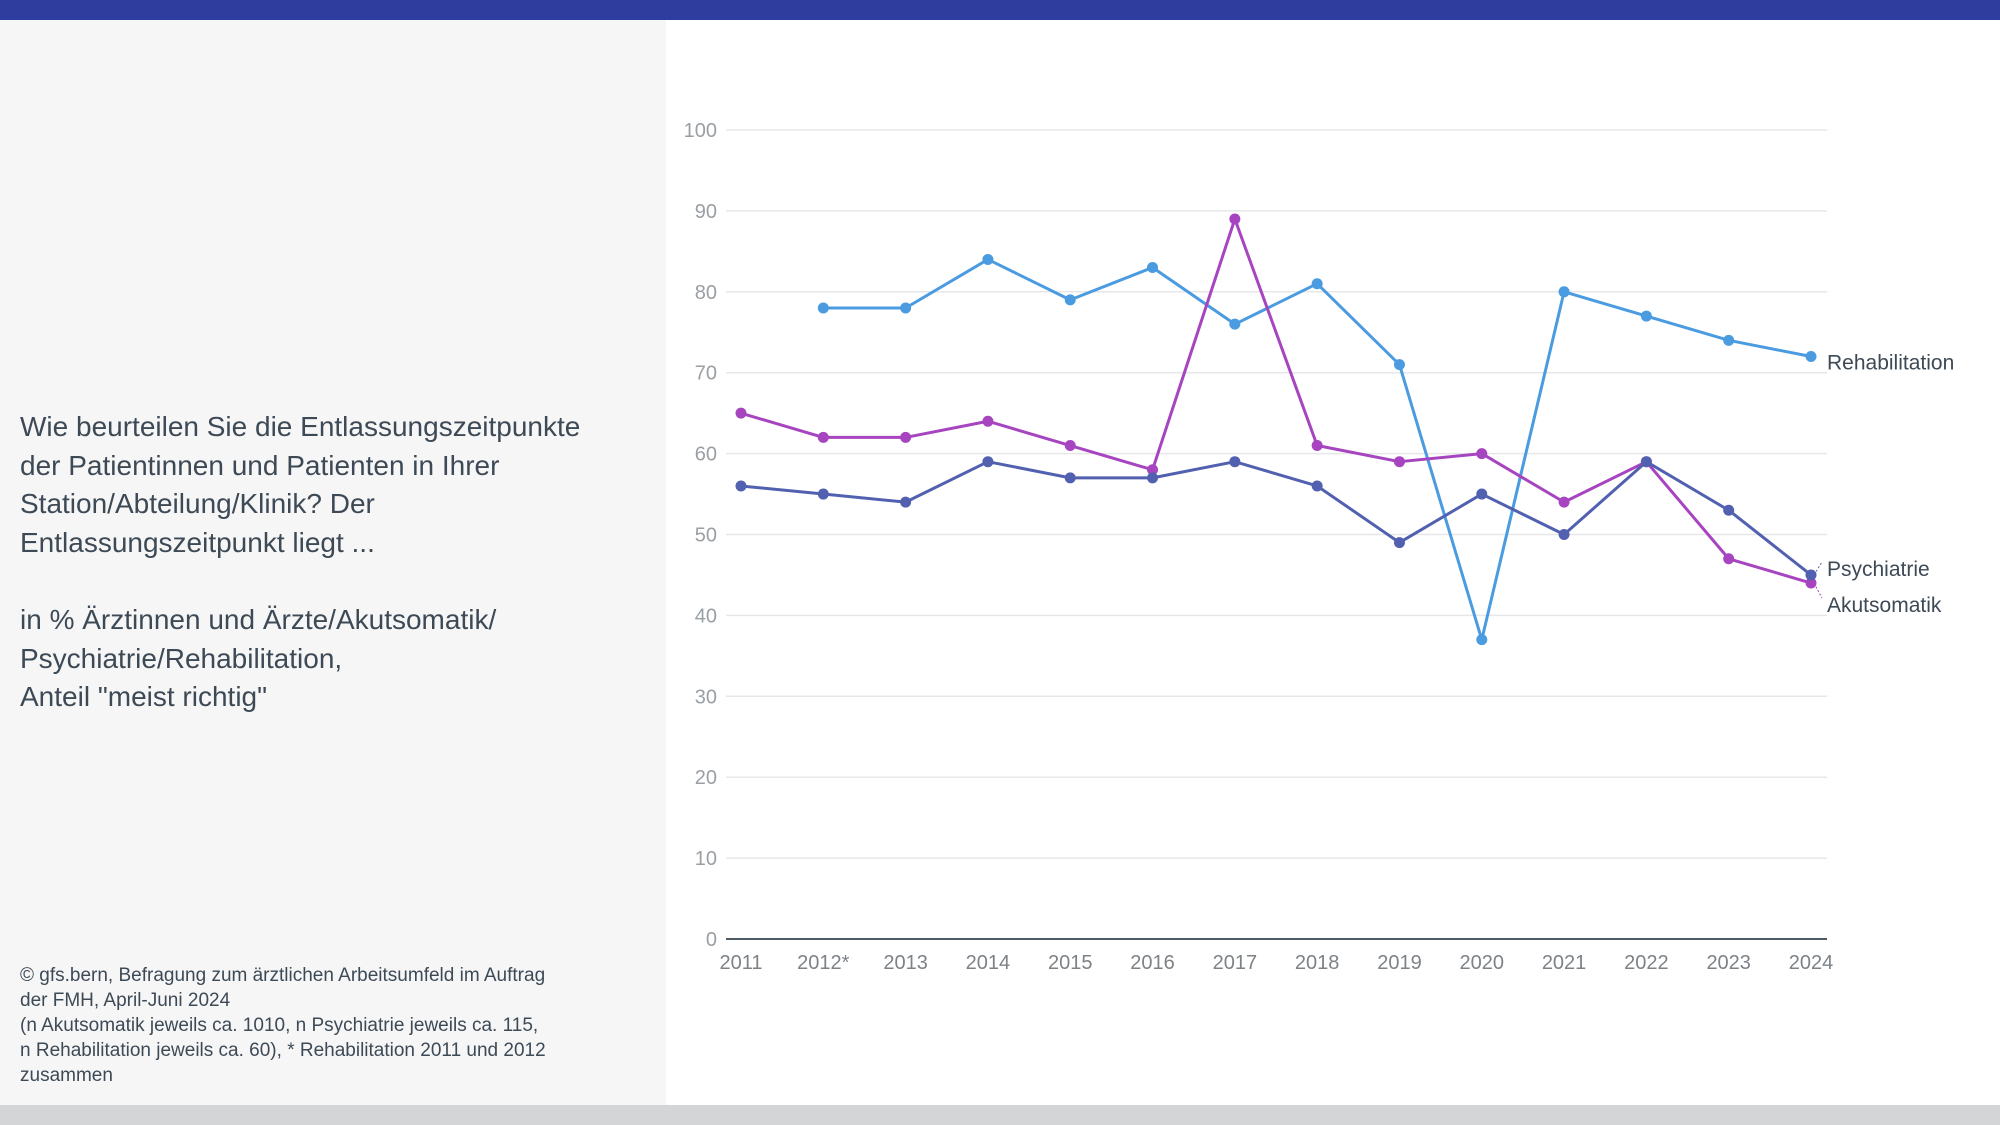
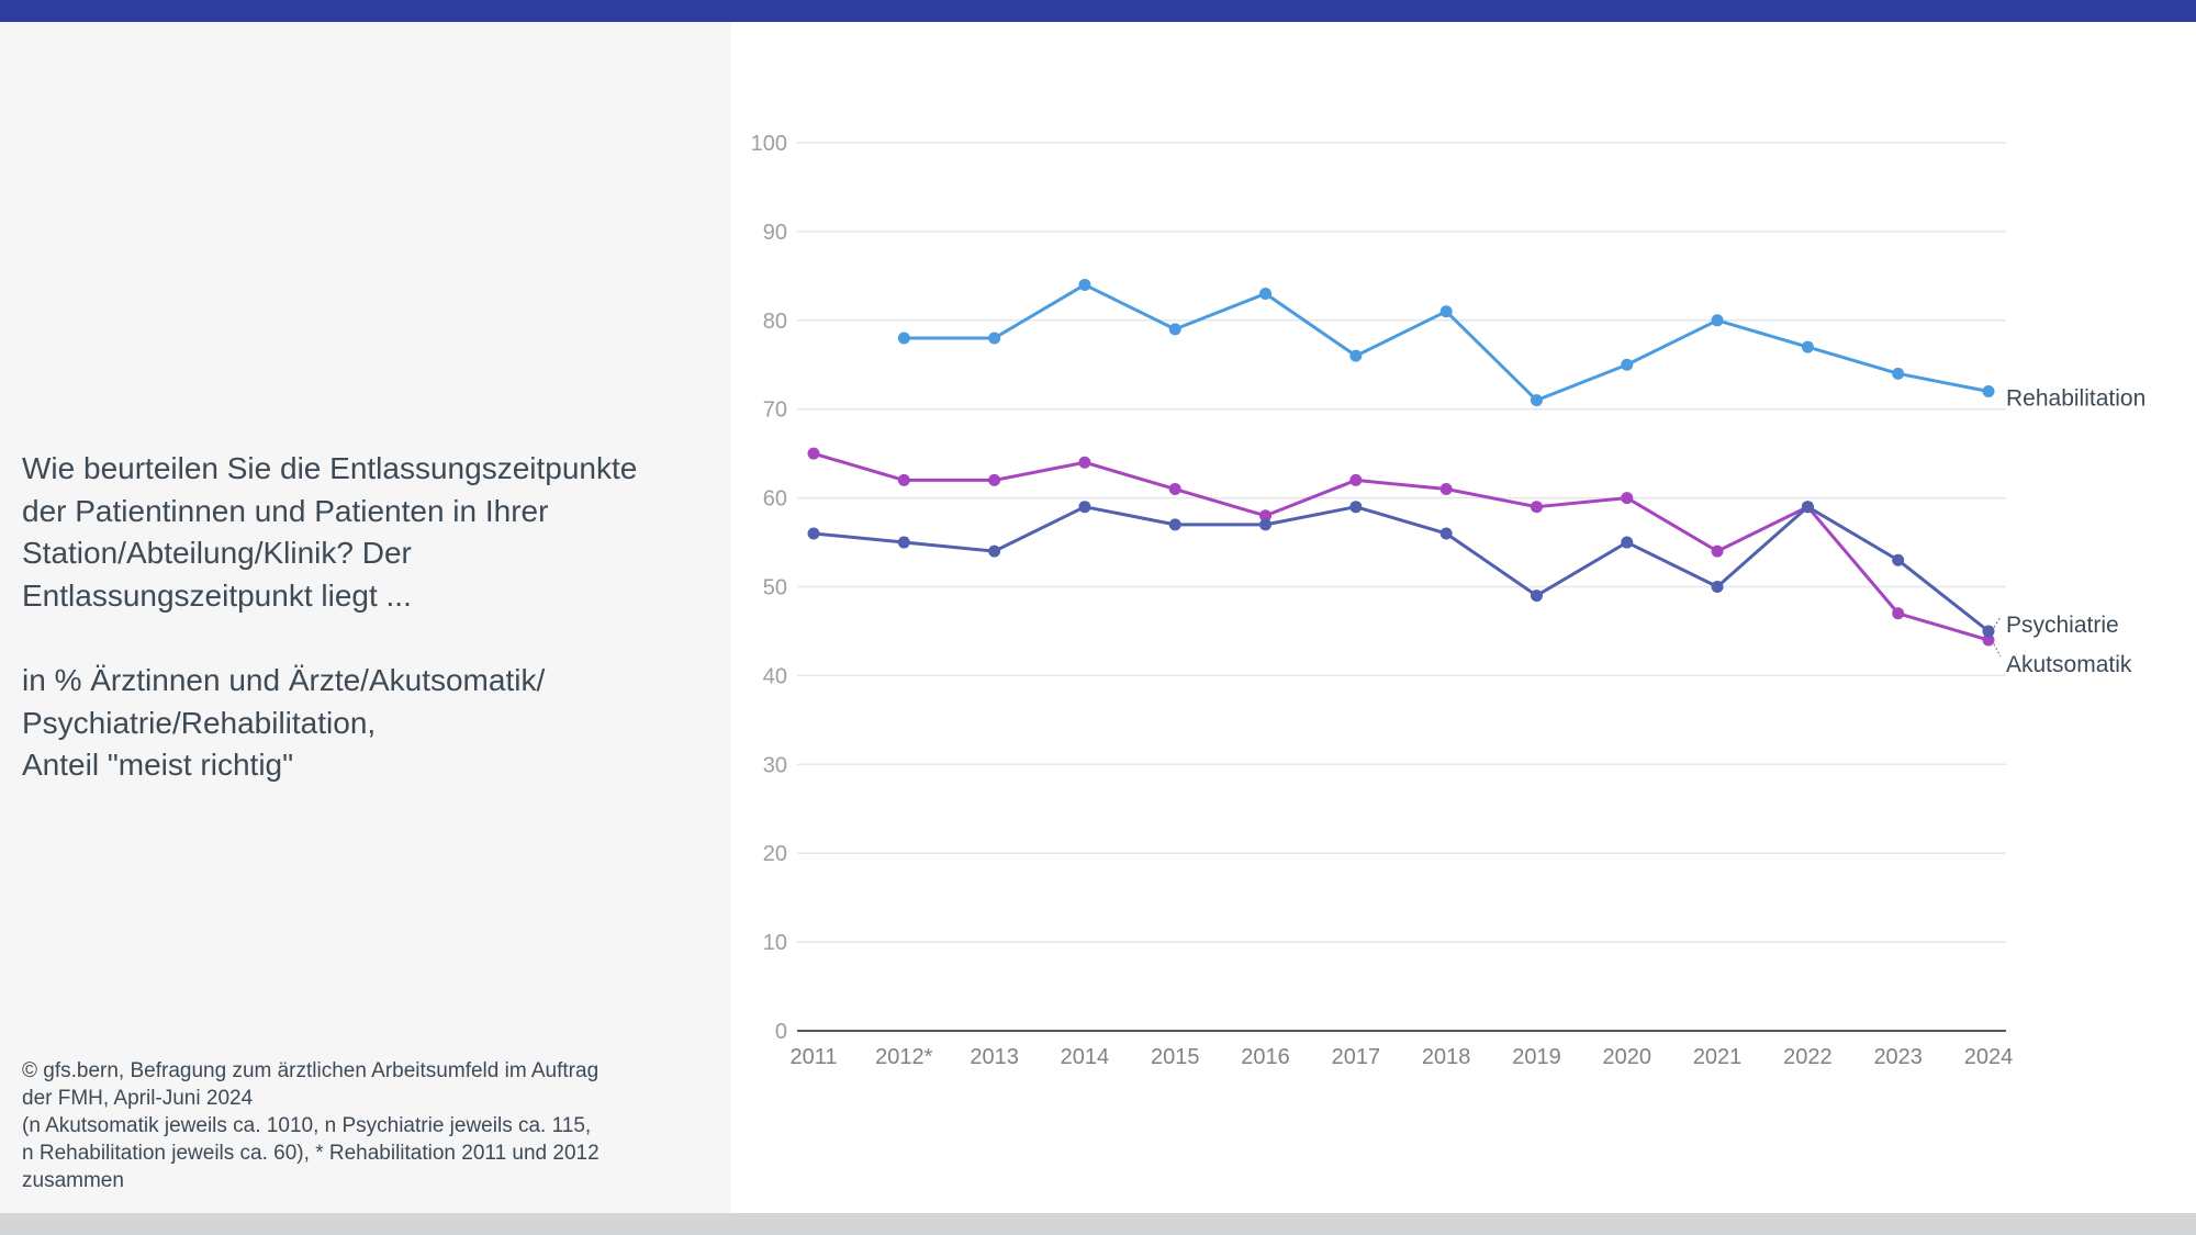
Akutsomatik/2017: 89 -> 62
Rehabilitation/2020: 37 -> 75
